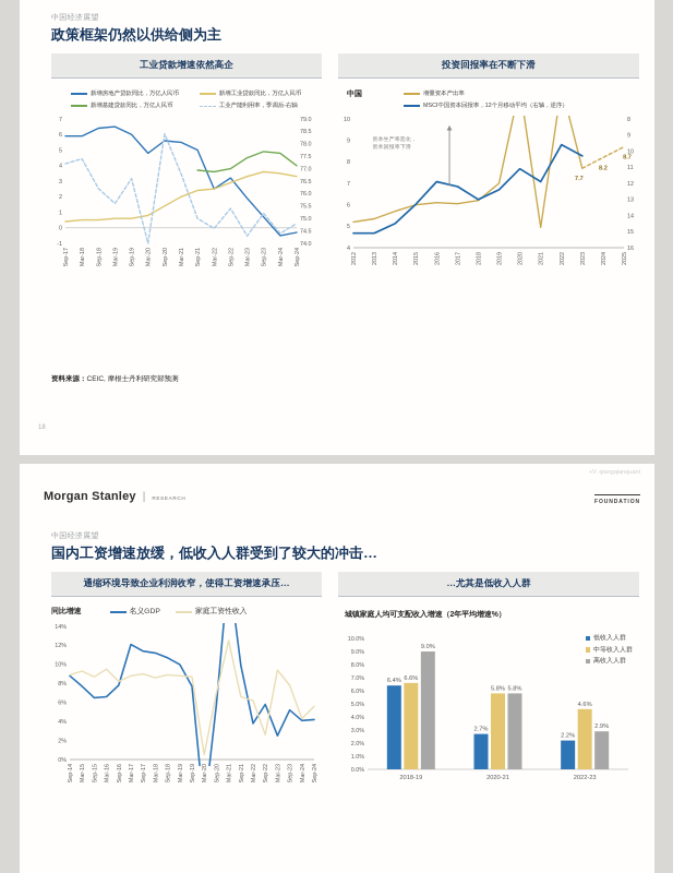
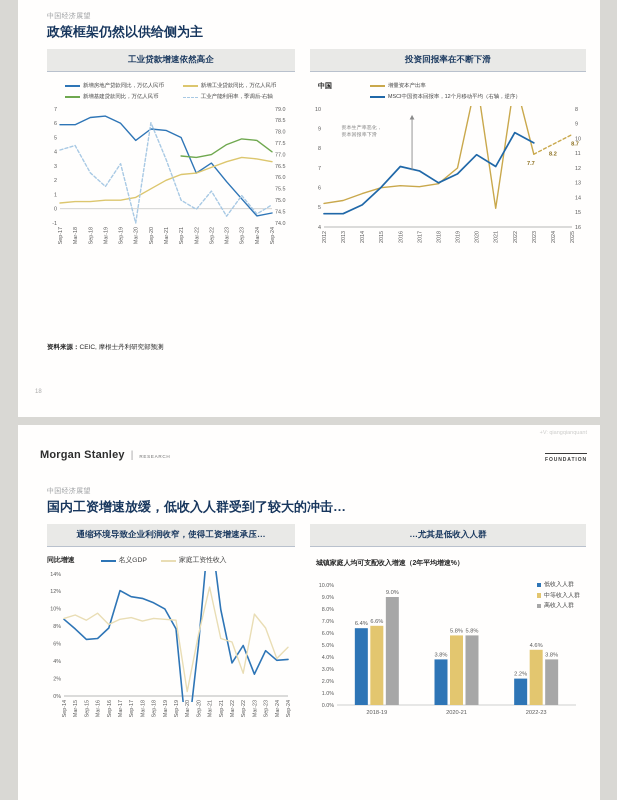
城镇家庭人均可支配收入增速（2年平均增速%）/低收入人群/2020-21: 2.7% -> 3.8%
城镇家庭人均可支配收入增速（2年平均增速%）/高收入人群/2022-23: 2.9% -> 3.8%
